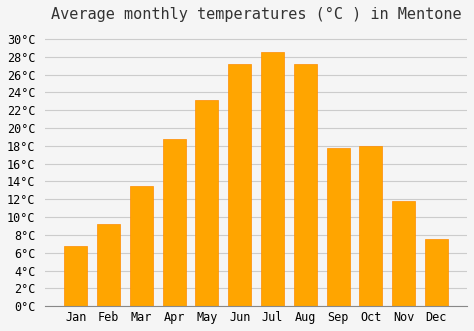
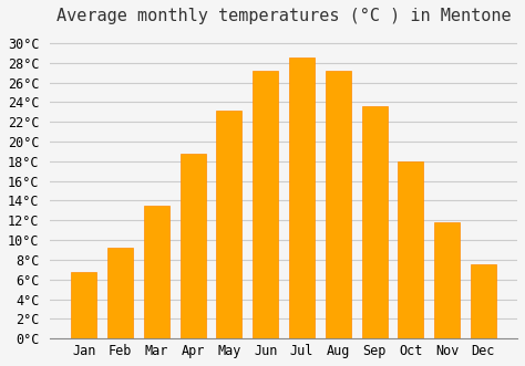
Sep: 17.8°C -> 23.6°C
